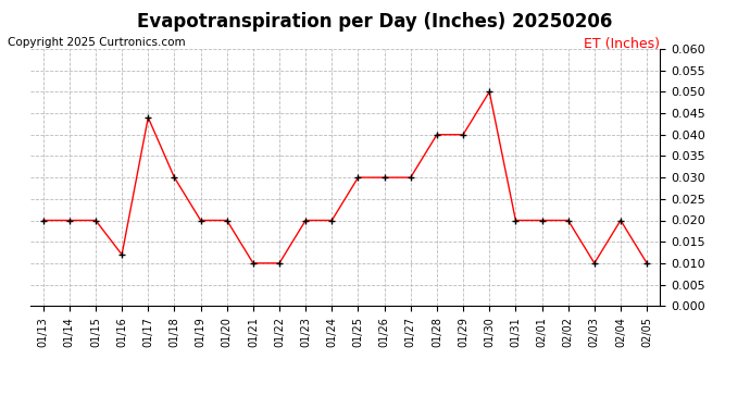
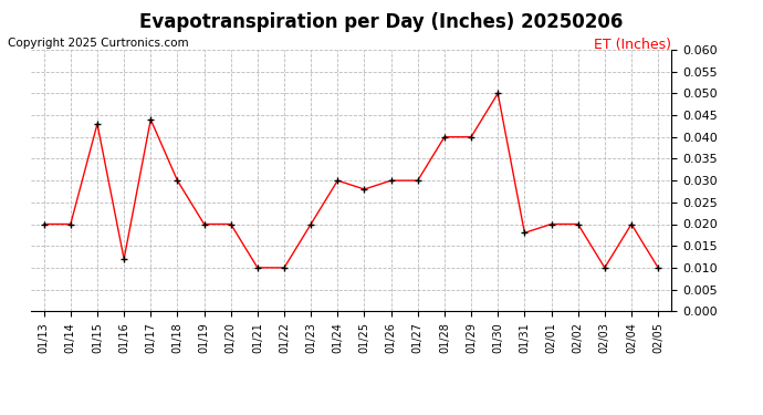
01/15: 0.020 -> 0.043
01/24: 0.020 -> 0.030
01/25: 0.030 -> 0.028
01/31: 0.020 -> 0.018
